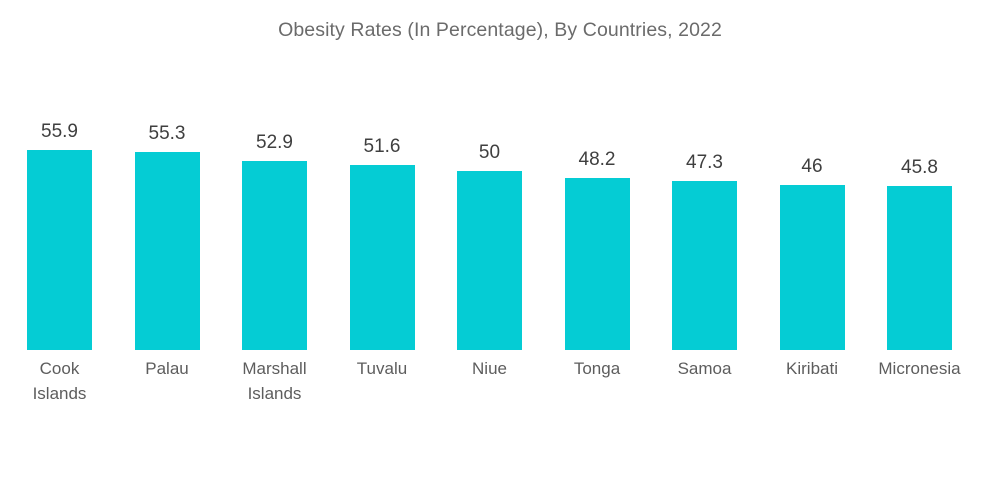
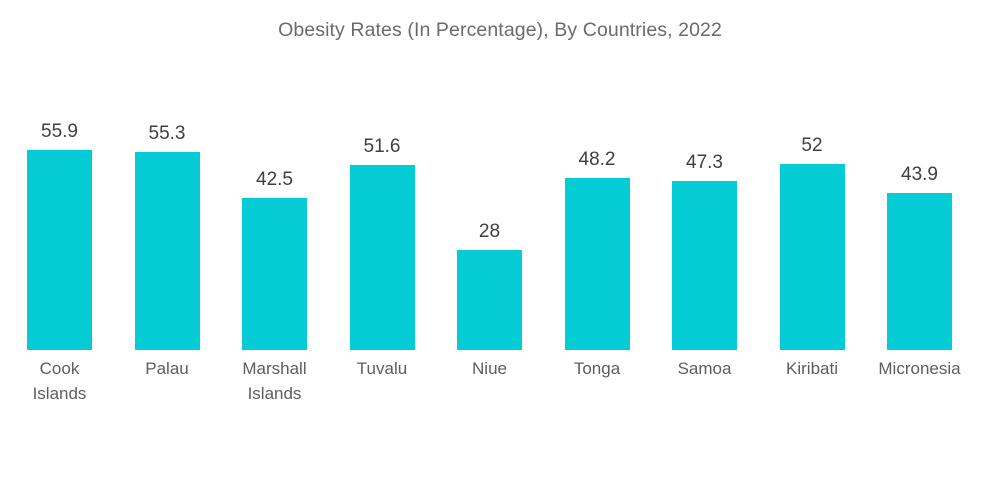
Marshall Islands: 52.9 -> 42.5
Niue: 50 -> 28
Kiribati: 46 -> 52
Micronesia: 45.8 -> 43.9
